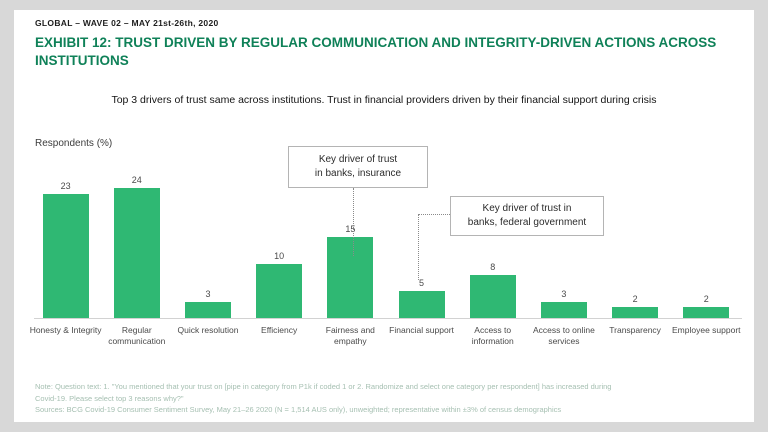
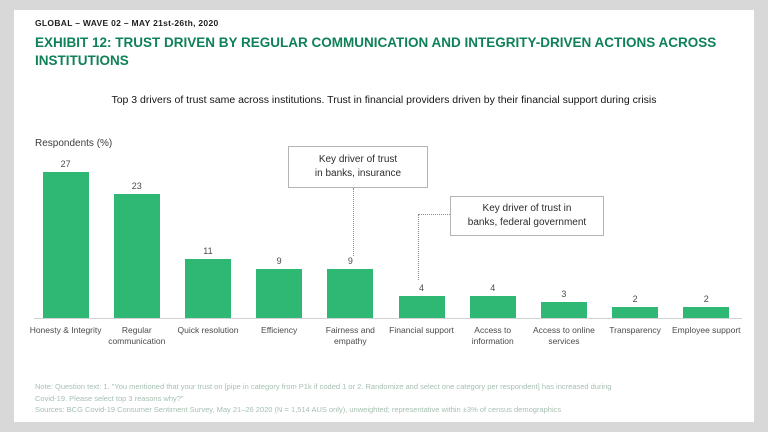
Honesty & Integrity: 23 -> 27
Regular communication: 24 -> 23
Quick resolution: 3 -> 11
Efficiency: 10 -> 9
Fairness and empathy: 15 -> 9
Financial support: 5 -> 4
Access to information: 8 -> 4
